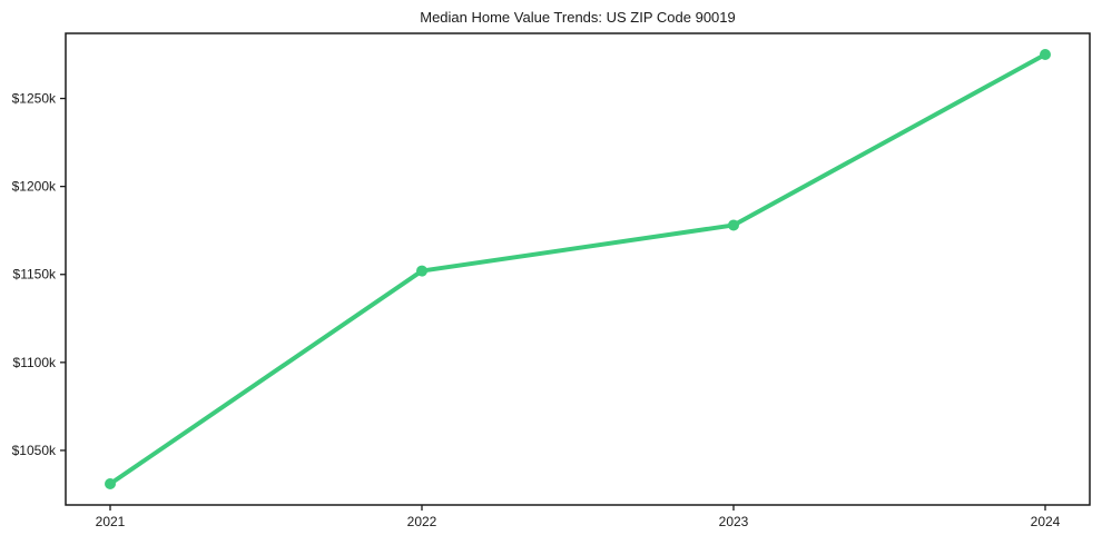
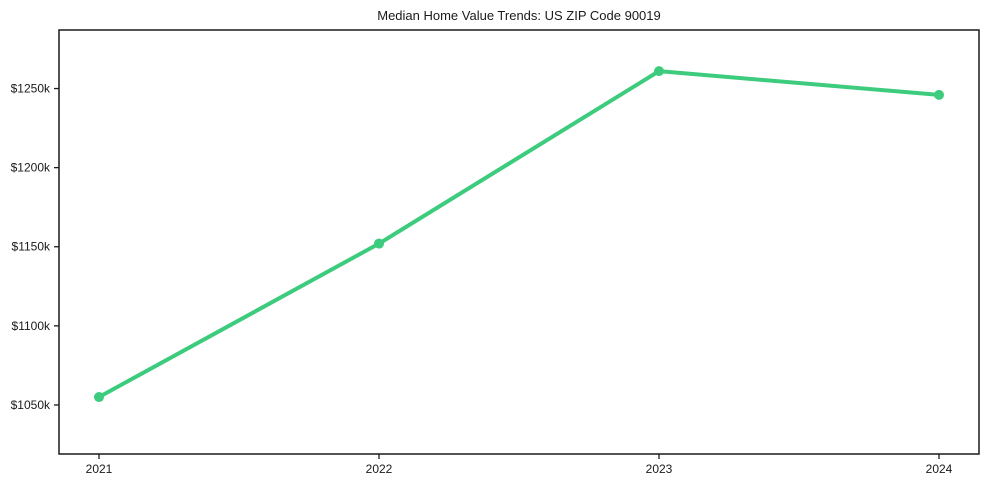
2021: $1031k -> $1055k
2023: $1178k -> $1261k
2024: $1275k -> $1246k
